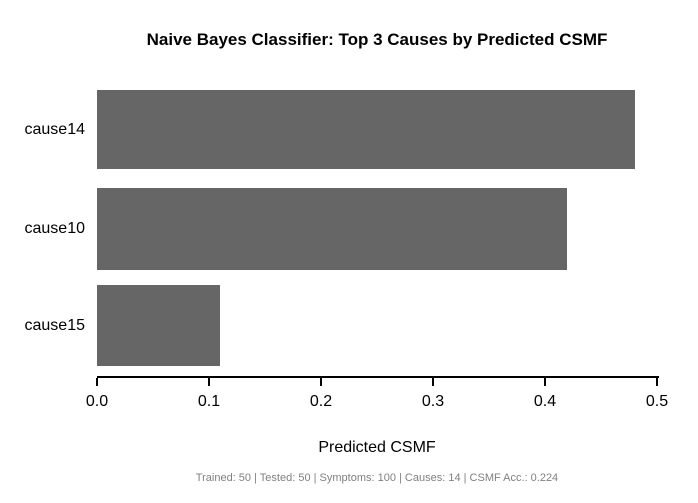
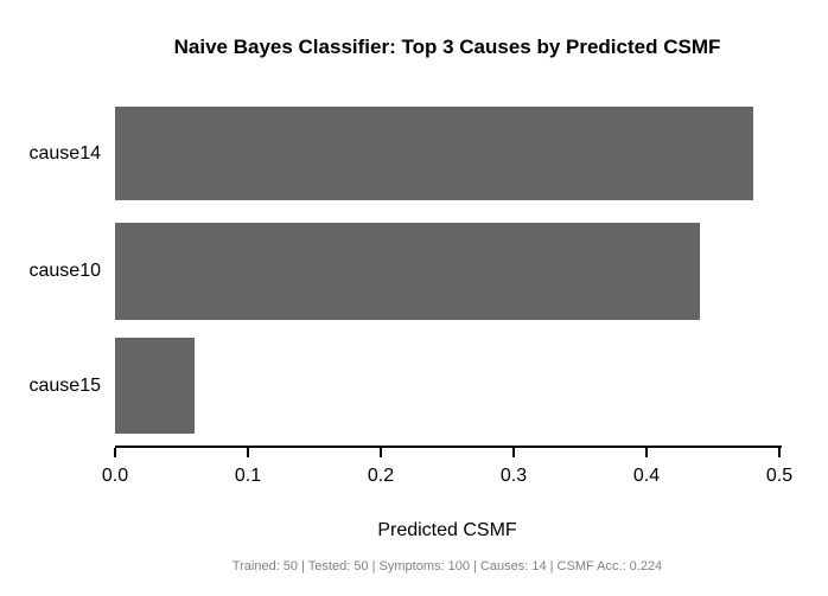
cause10: 0.42 -> 0.44
cause15: 0.11 -> 0.06
